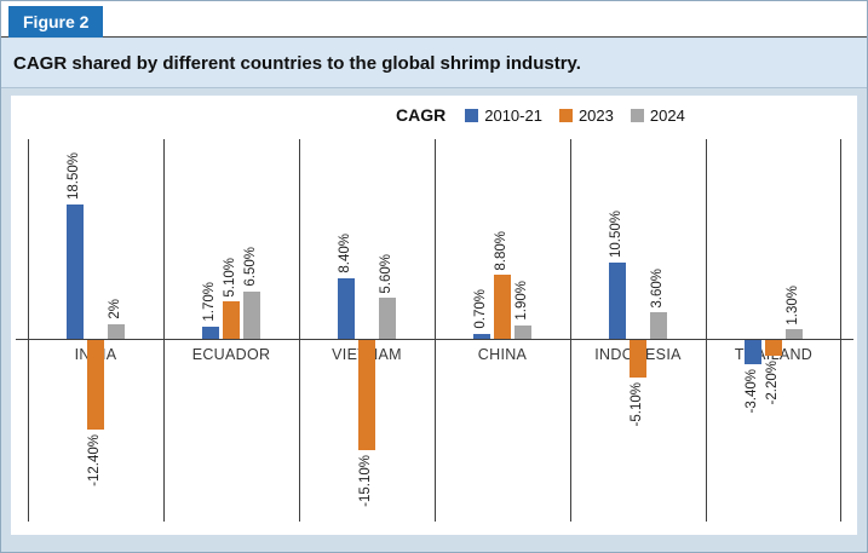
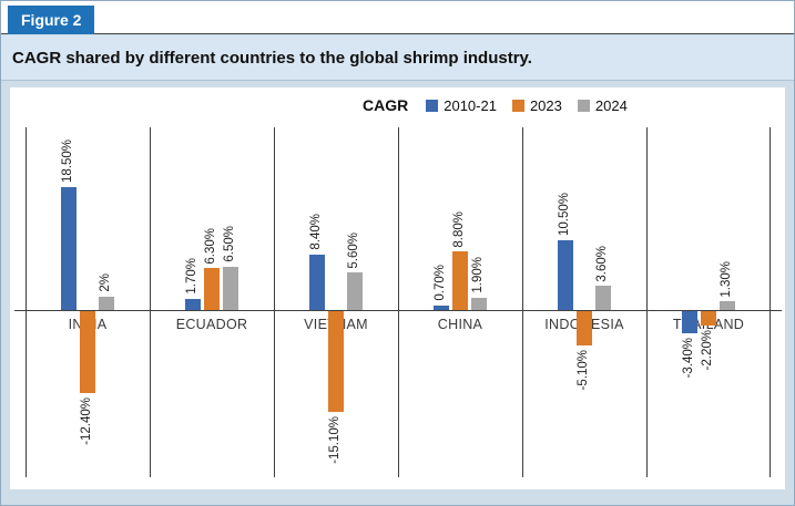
2023/ECUADOR: 5.10% -> 6.30%
